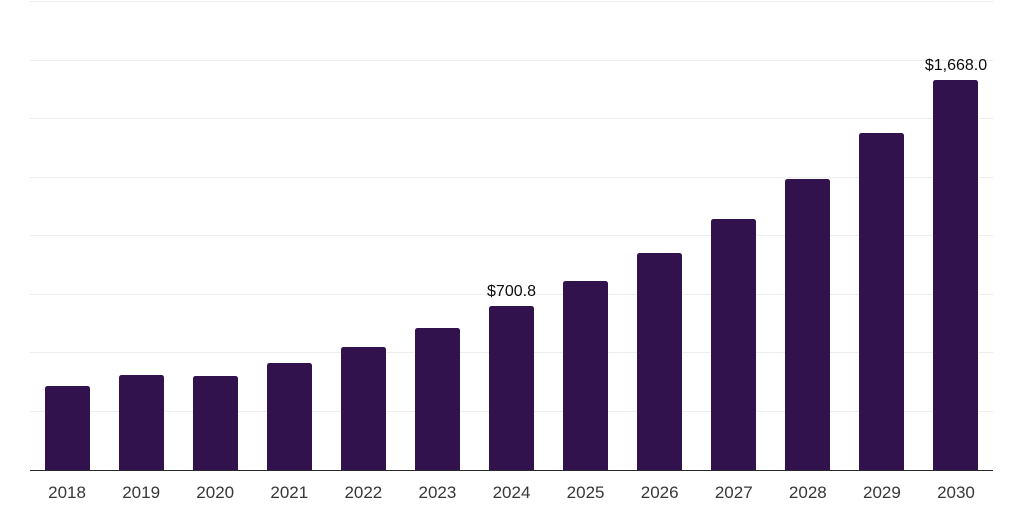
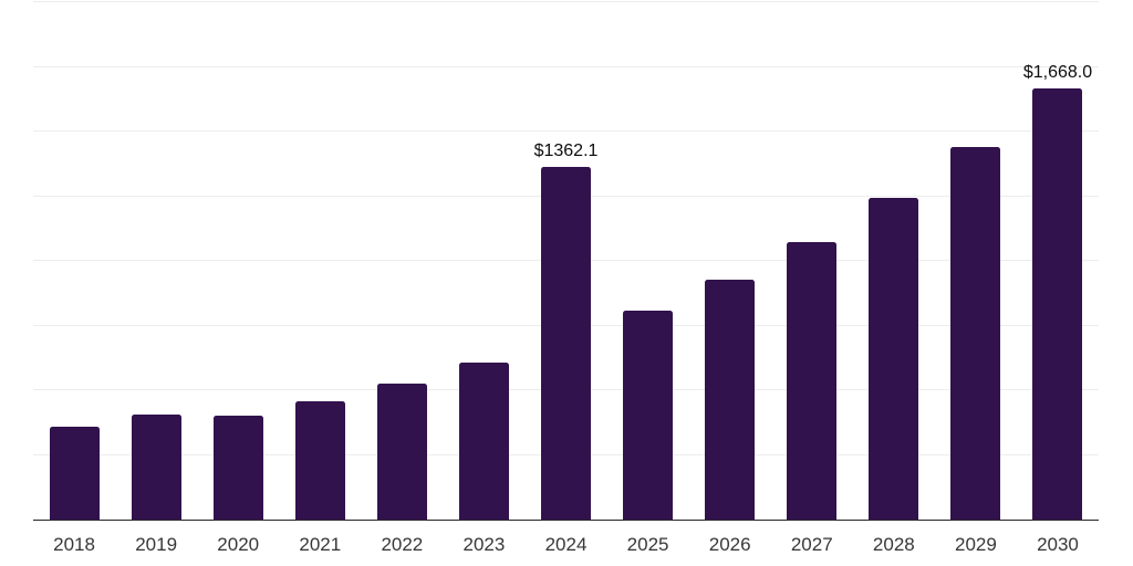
2024: $700.8 -> $1362.1
